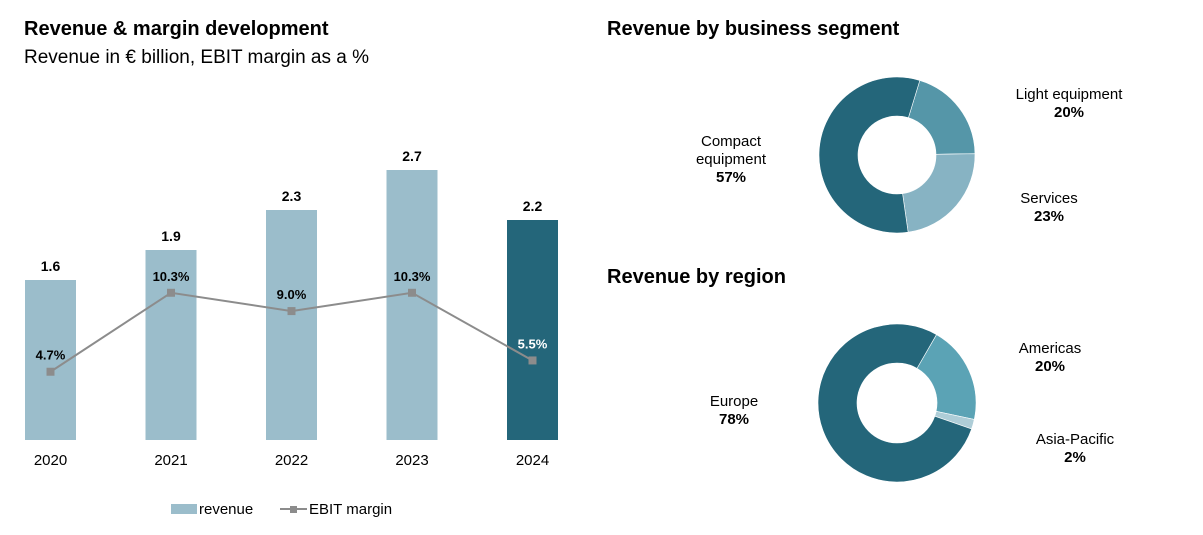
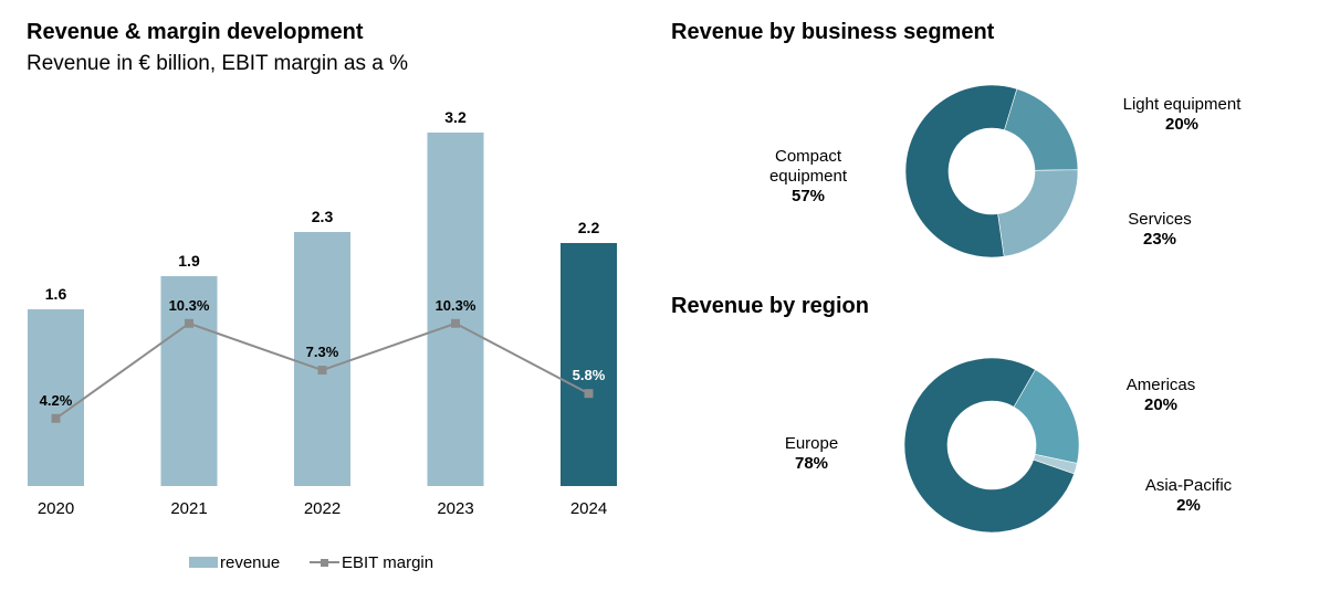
Revenue & margin development/EBIT margin/2020: 4.7% -> 4.2%
Revenue & margin development/EBIT margin/2022: 9.0% -> 7.3%
Revenue & margin development/revenue/2023: 2.7 -> 3.2
Revenue & margin development/EBIT margin/2024: 5.5% -> 5.8%
